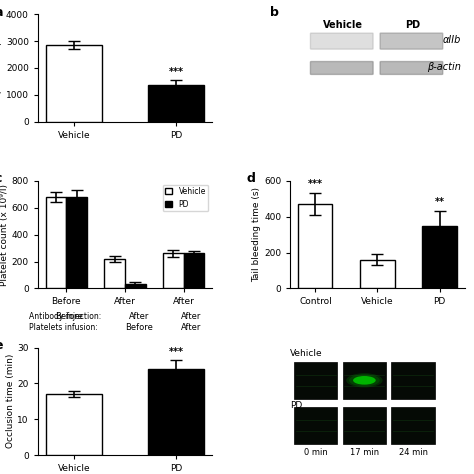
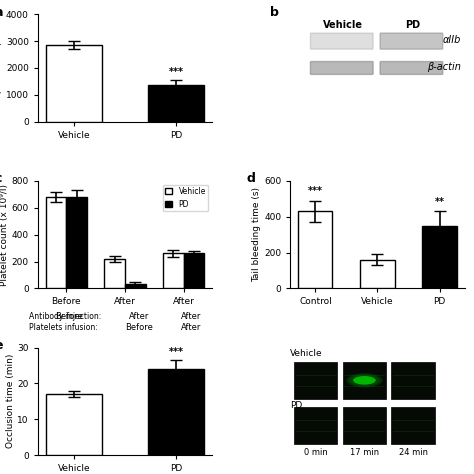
Control: 470 -> 430
